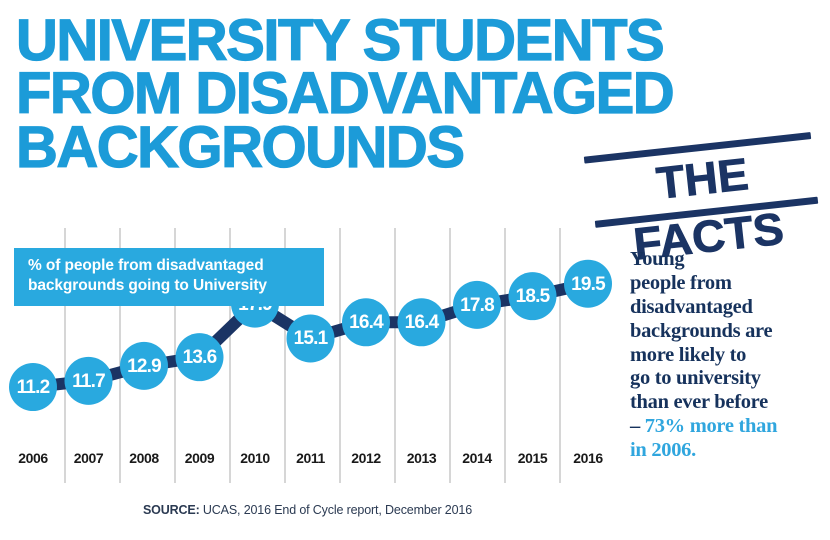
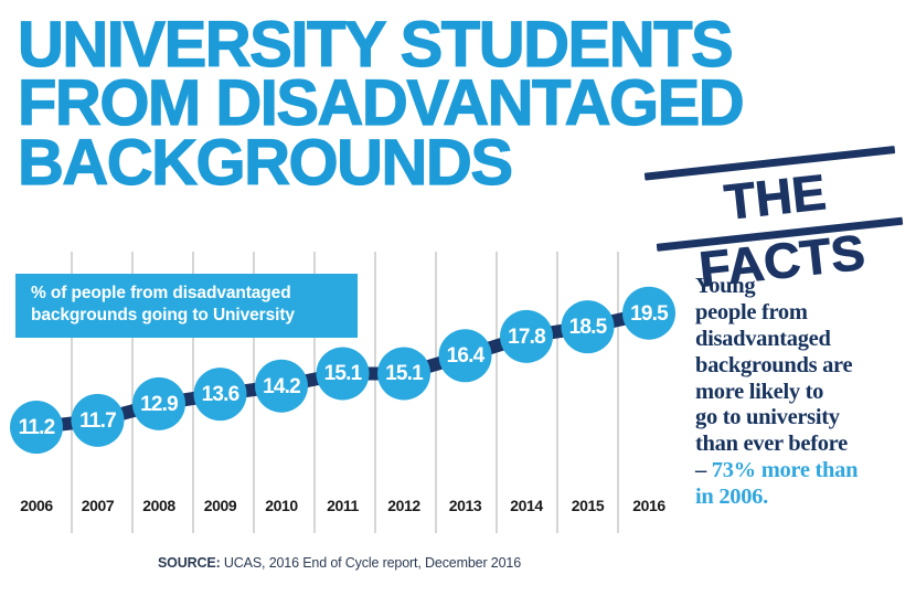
2010: 17.9 -> 14.2
2012: 16.4 -> 15.1
